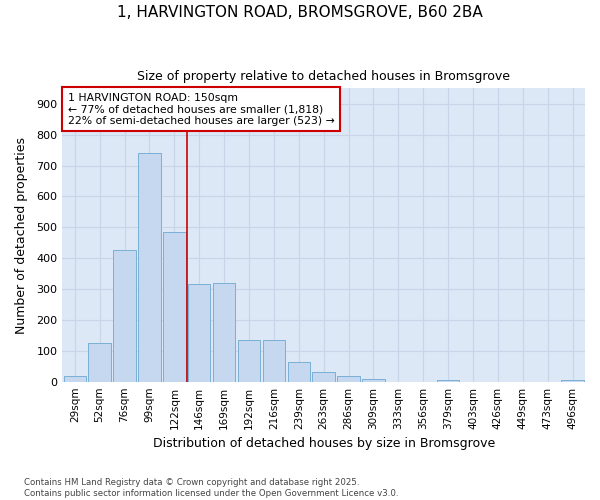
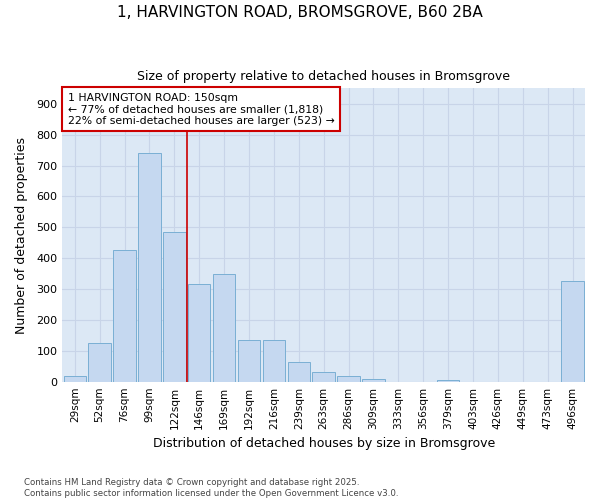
169sqm: 318 -> 350
496sqm: 5 -> 325
